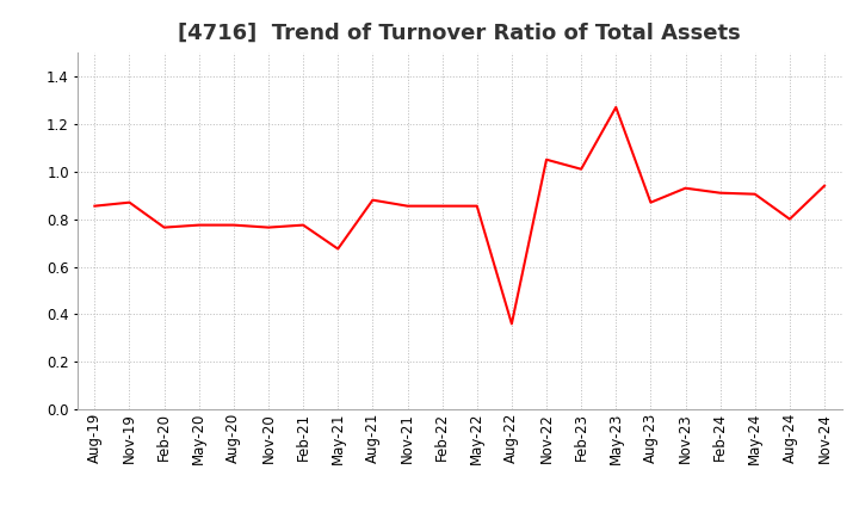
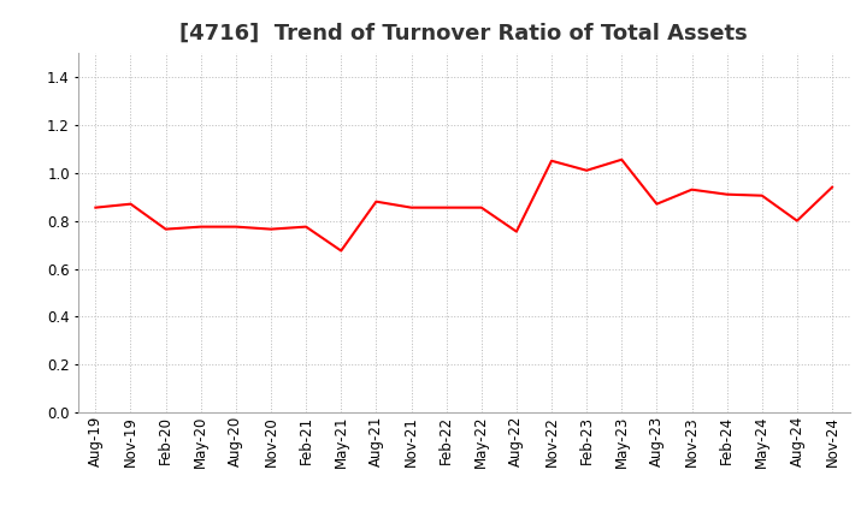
Aug-22: 0.36 -> 0.76
May-23: 1.27 -> 1.05
